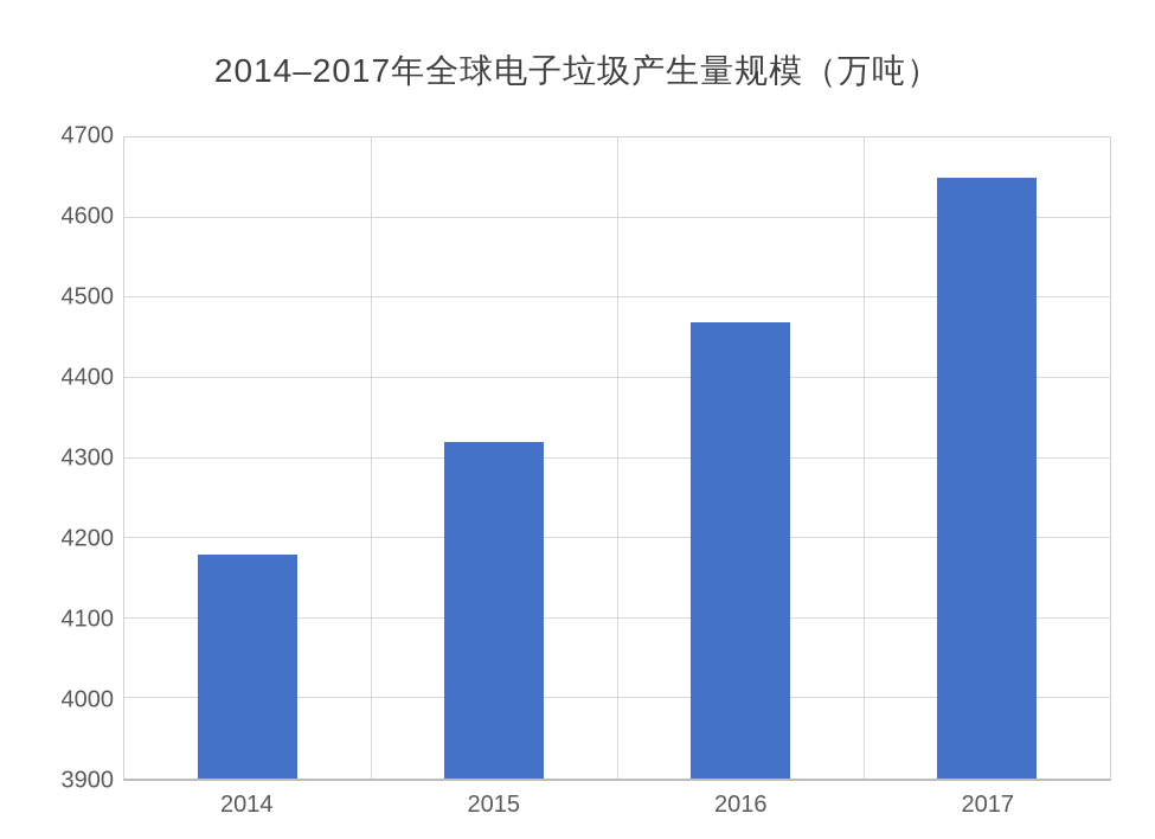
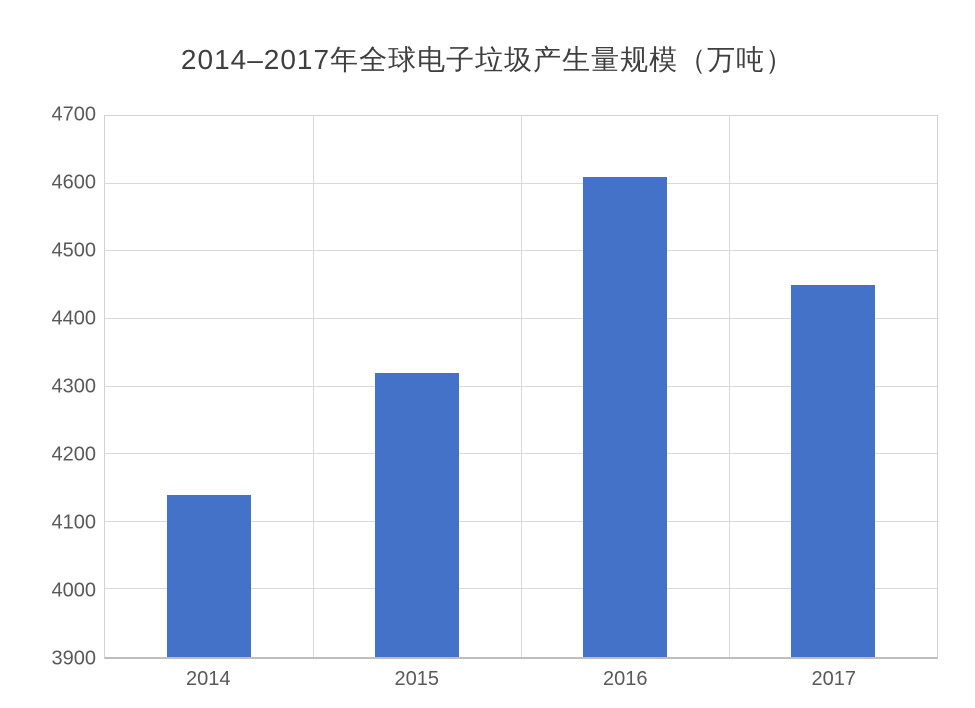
2014: 4180 -> 4140
2016: 4470 -> 4610
2017: 4650 -> 4450
